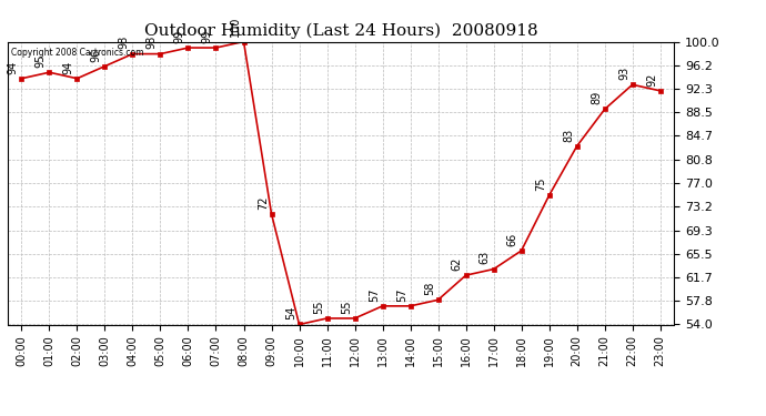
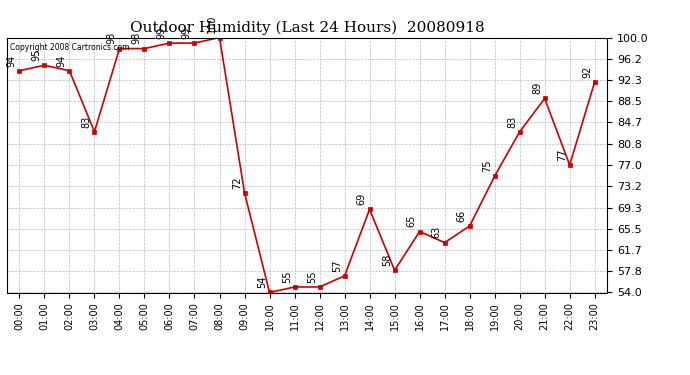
03:00: 96 -> 83
14:00: 57 -> 69
16:00: 62 -> 65
22:00: 93 -> 77
